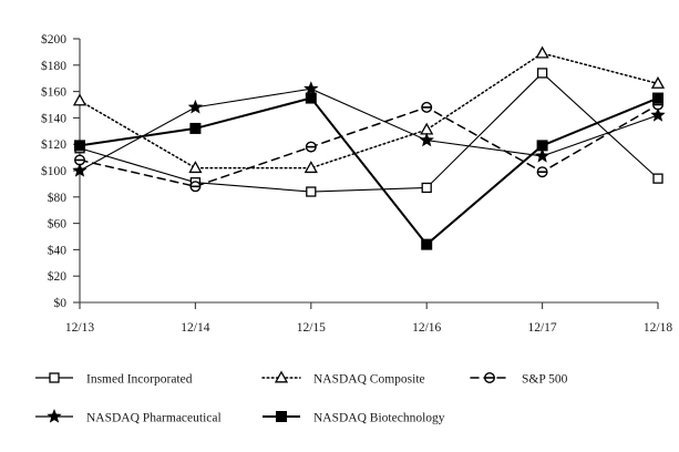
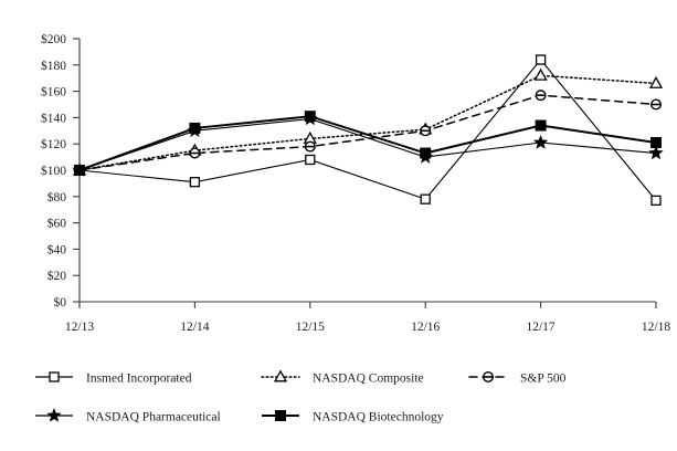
Insmed Incorporated/12/13: $117 -> $100
NASDAQ Composite/12/13: $153 -> $100
S&P 500/12/13: $108 -> $100
NASDAQ Biotechnology/12/13: $119 -> $100
NASDAQ Composite/12/14: $102 -> $115
S&P 500/12/14: $88 -> $113
NASDAQ Pharmaceutical/12/14: $148 -> $130
Insmed Incorporated/12/15: $84 -> $108
NASDAQ Composite/12/15: $102 -> $124
NASDAQ Pharmaceutical/12/15: $162 -> $139
NASDAQ Biotechnology/12/15: $155 -> $141
Insmed Incorporated/12/16: $87 -> $78
S&P 500/12/16: $148 -> $130
NASDAQ Pharmaceutical/12/16: $123 -> $110
NASDAQ Biotechnology/12/16: $44 -> $113
Insmed Incorporated/12/17: $174 -> $184
NASDAQ Composite/12/17: $189 -> $172
S&P 500/12/17: $99 -> $157
NASDAQ Pharmaceutical/12/17: $111 -> $121
NASDAQ Biotechnology/12/17: $119 -> $134
Insmed Incorporated/12/18: $94 -> $77
NASDAQ Pharmaceutical/12/18: $142 -> $113
NASDAQ Biotechnology/12/18: $155 -> $121
